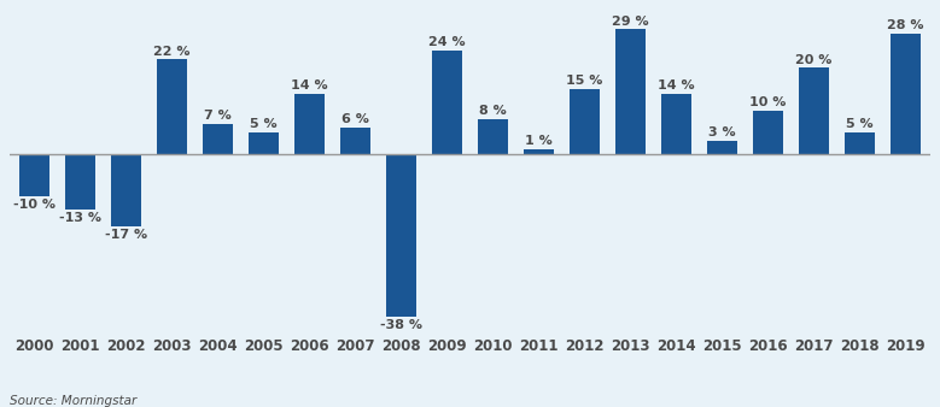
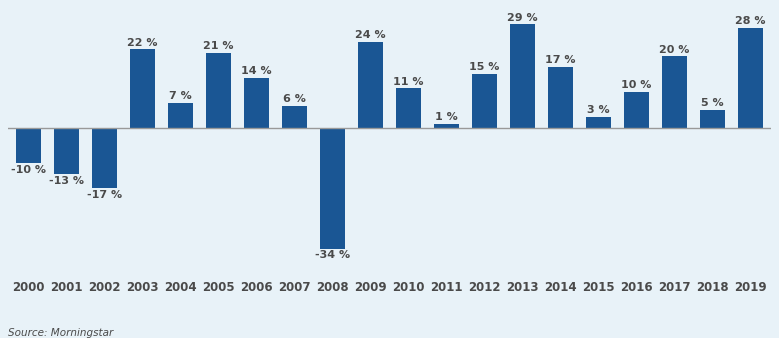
2005: 5 -> 21
2008: -38 -> -34
2010: 8 -> 11
2014: 14 -> 17
